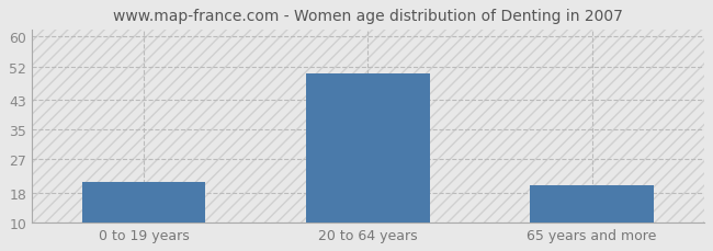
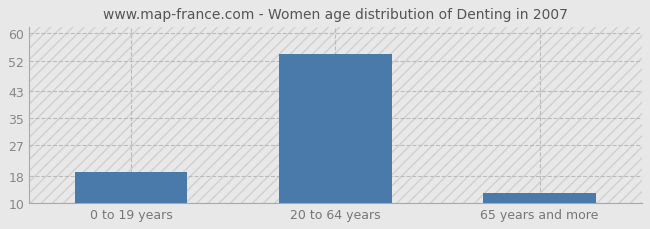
0 to 19 years: 21 -> 19
20 to 64 years: 50 -> 54
65 years and more: 20 -> 13
